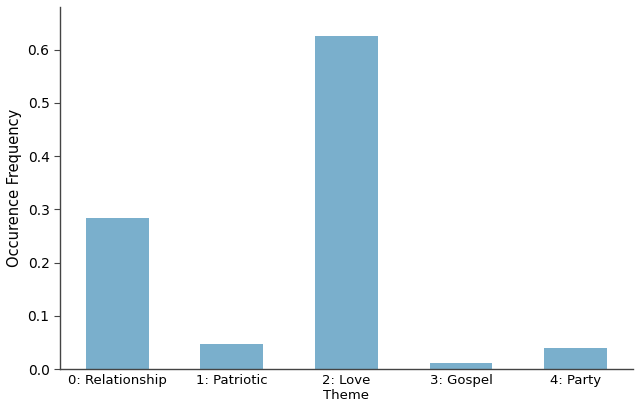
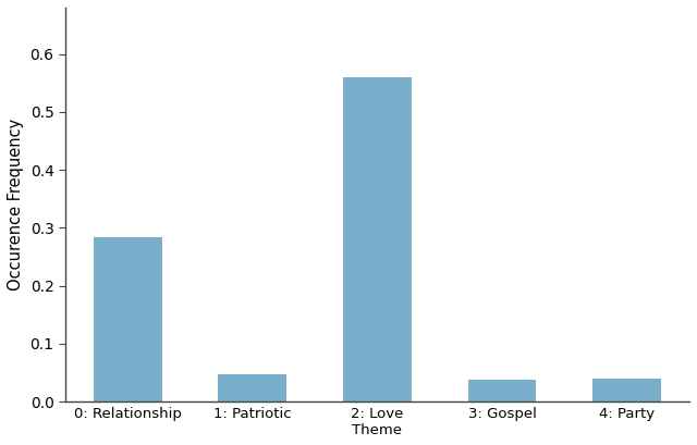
2: Love Theme: 0.625 -> 0.560
3: Gospel: 0.012 -> 0.038
